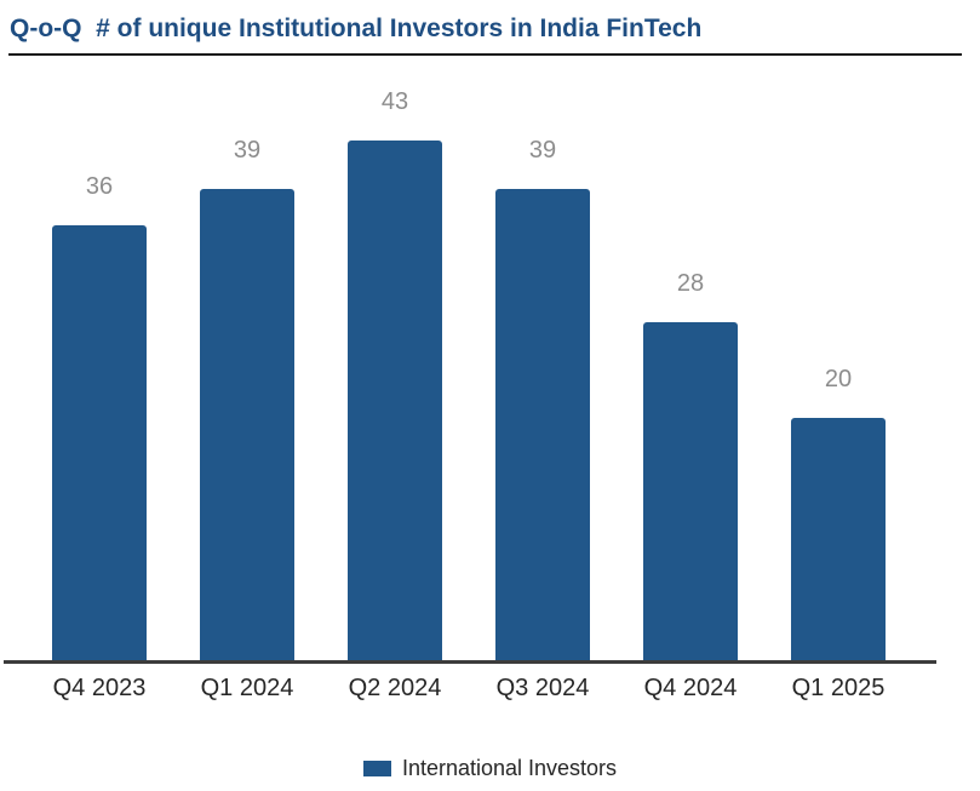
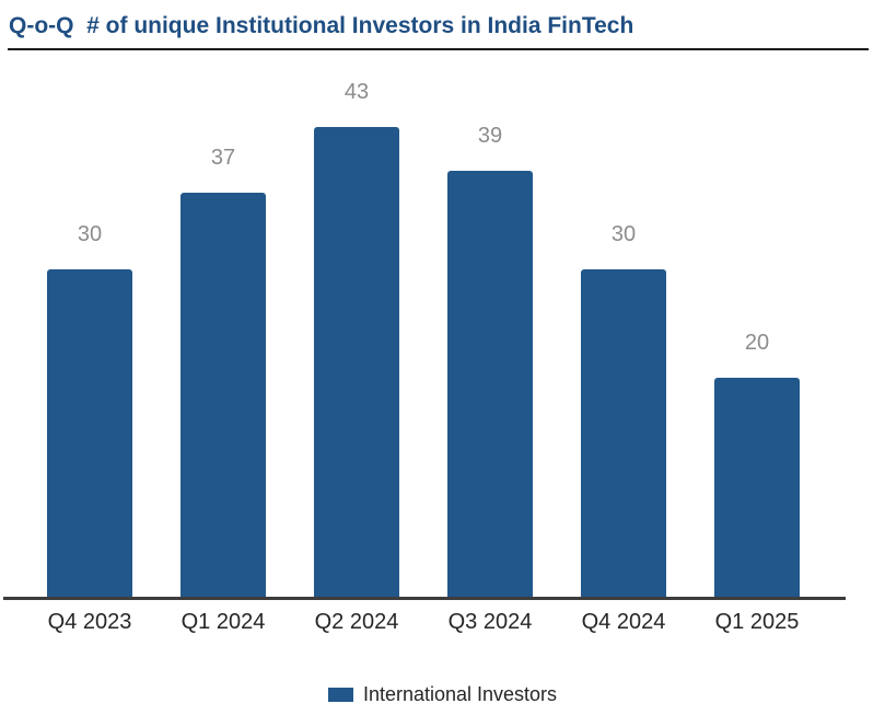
Q4 2023: 36 -> 30
Q1 2024: 39 -> 37
Q4 2024: 28 -> 30
